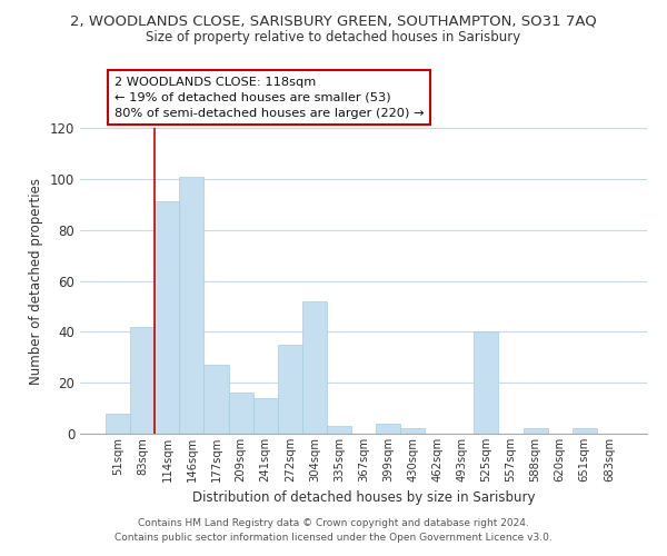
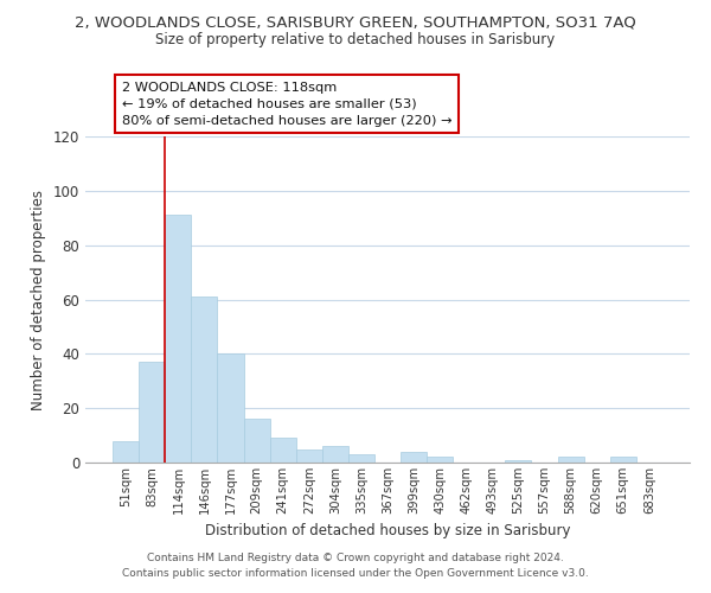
83sqm: 42 -> 37
146sqm: 101 -> 61
177sqm: 27 -> 40
241sqm: 14 -> 9
272sqm: 35 -> 5
304sqm: 52 -> 6
525sqm: 40 -> 1
